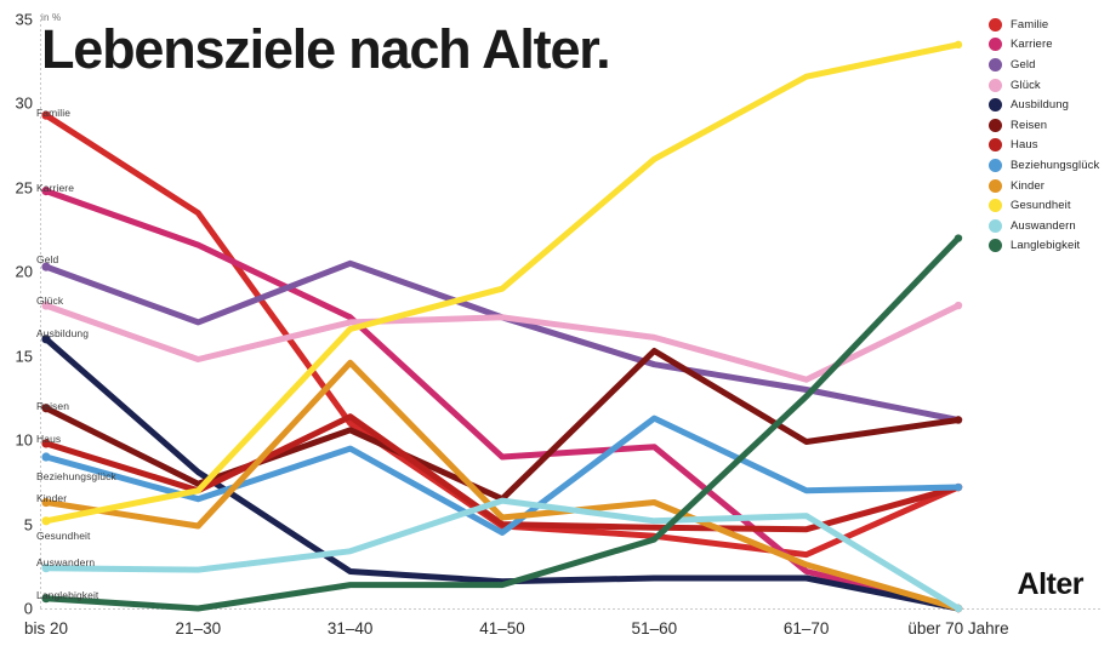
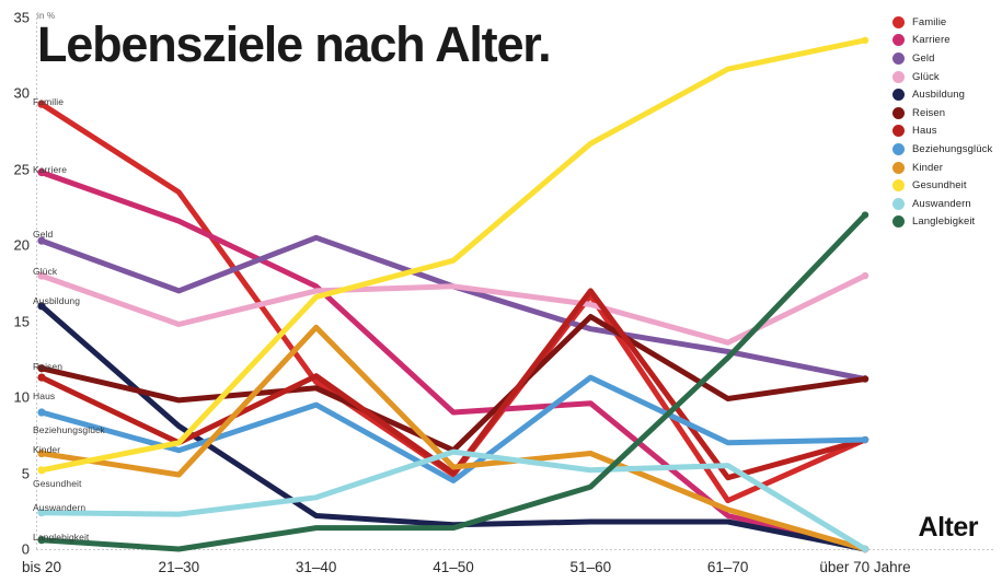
Haus/bis 20: 9.8 -> 11.3
Reisen/21–30: 7.4 -> 9.8
Familie/51–60: 4.3 -> 16.7
Haus/51–60: 4.8 -> 17.0
